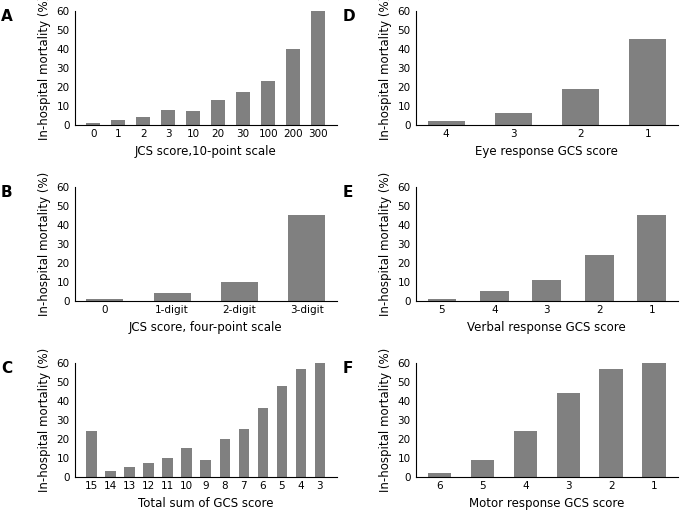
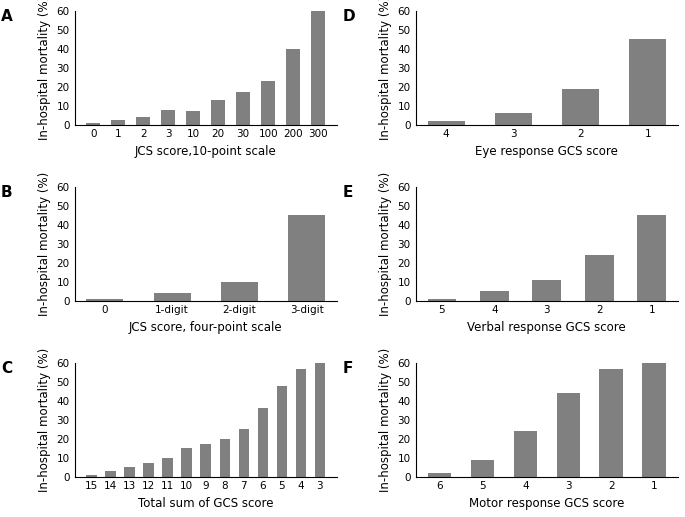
15: 24 -> 1
9: 9 -> 17
